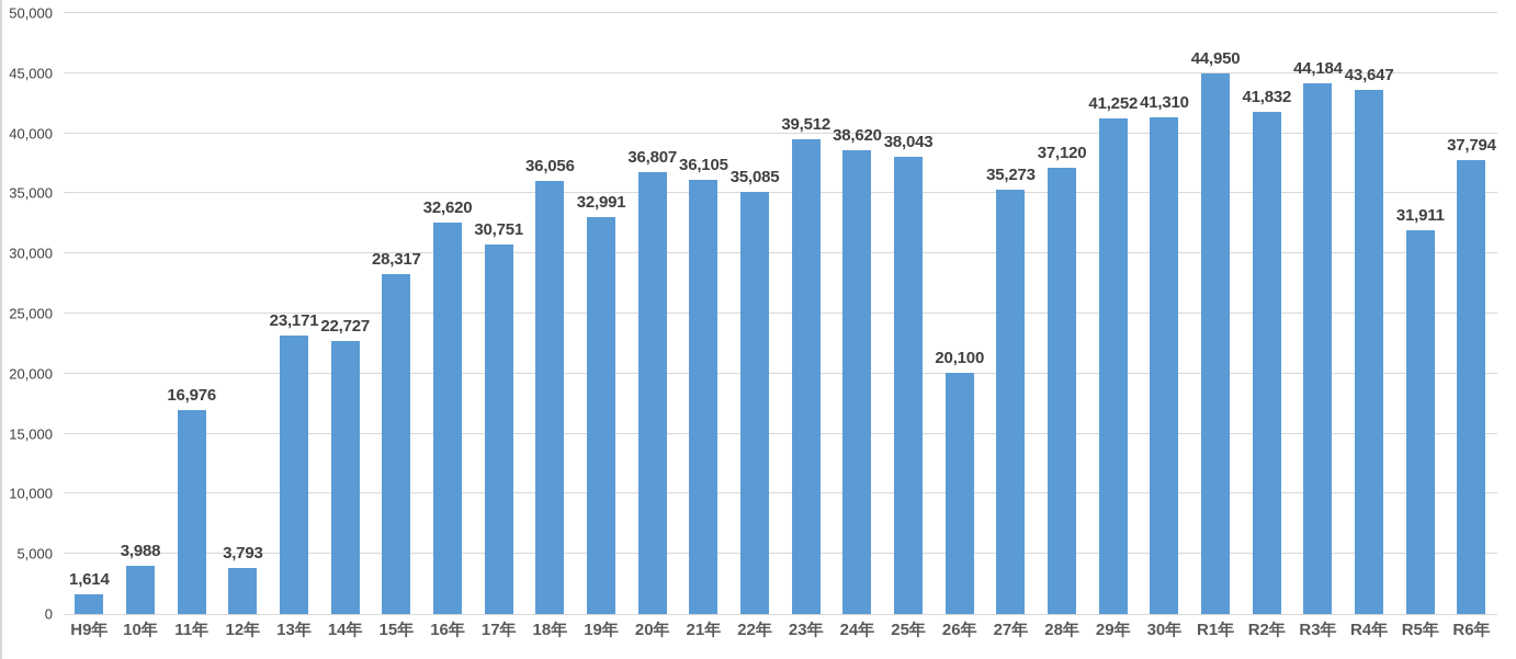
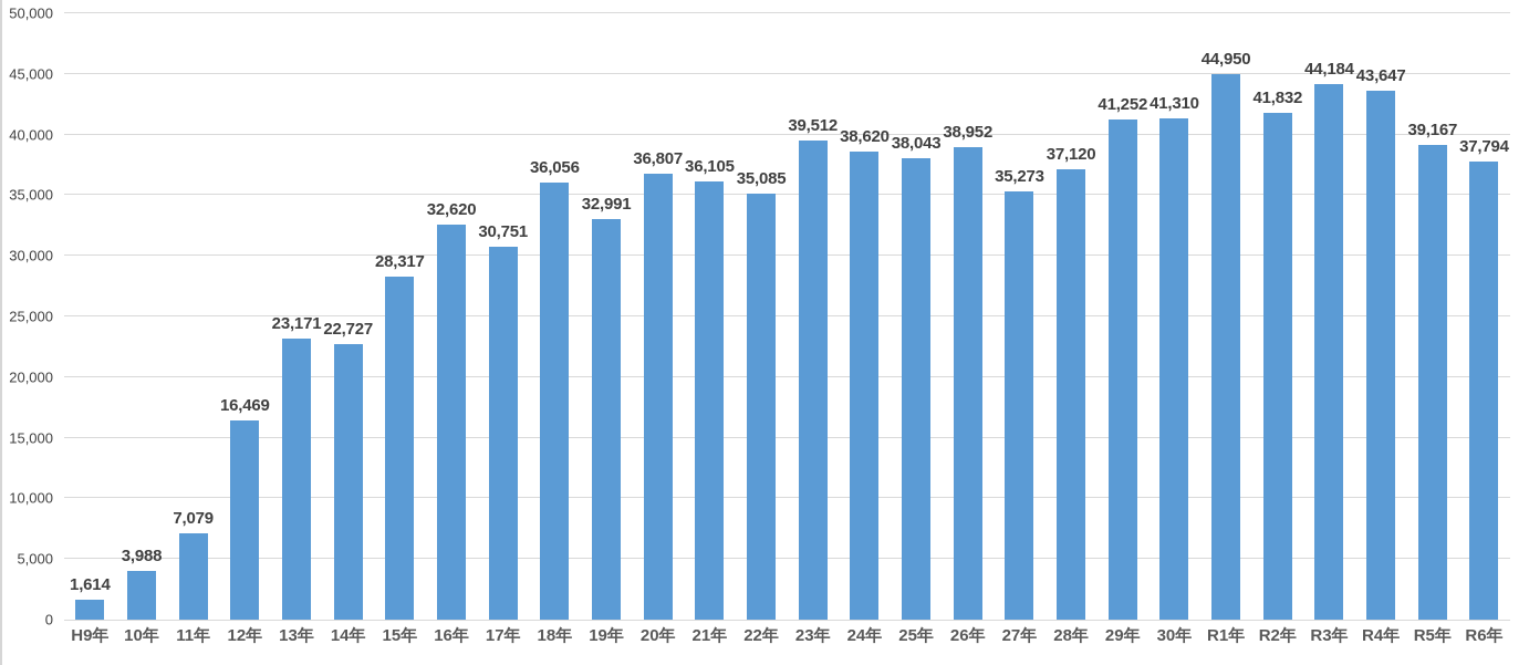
11年: 16,976 -> 7,079
12年: 3,793 -> 16,469
26年: 20,100 -> 38,952
R5年: 31,911 -> 39,167
